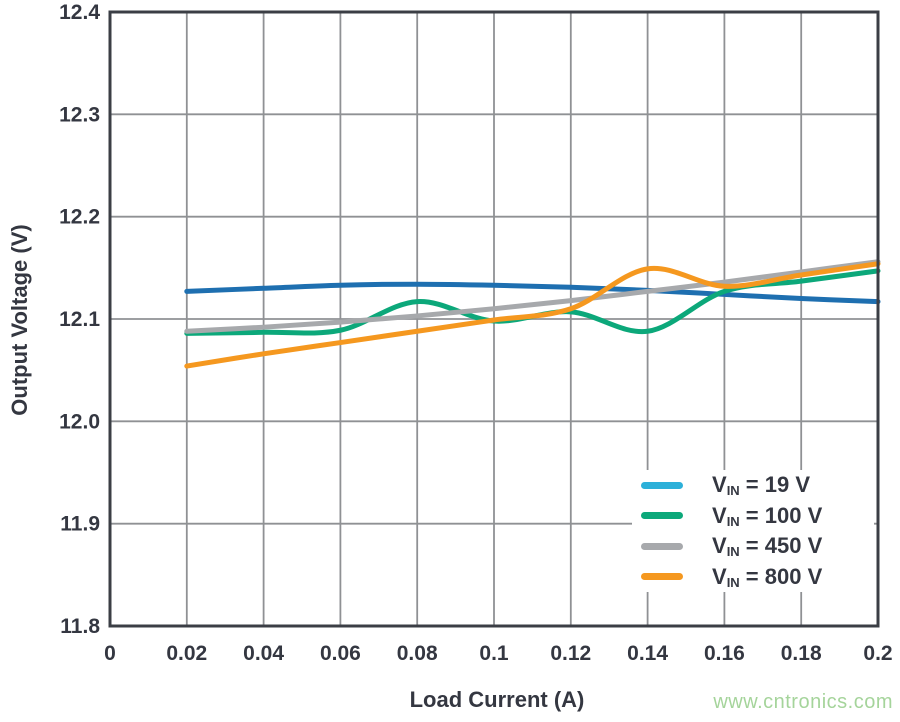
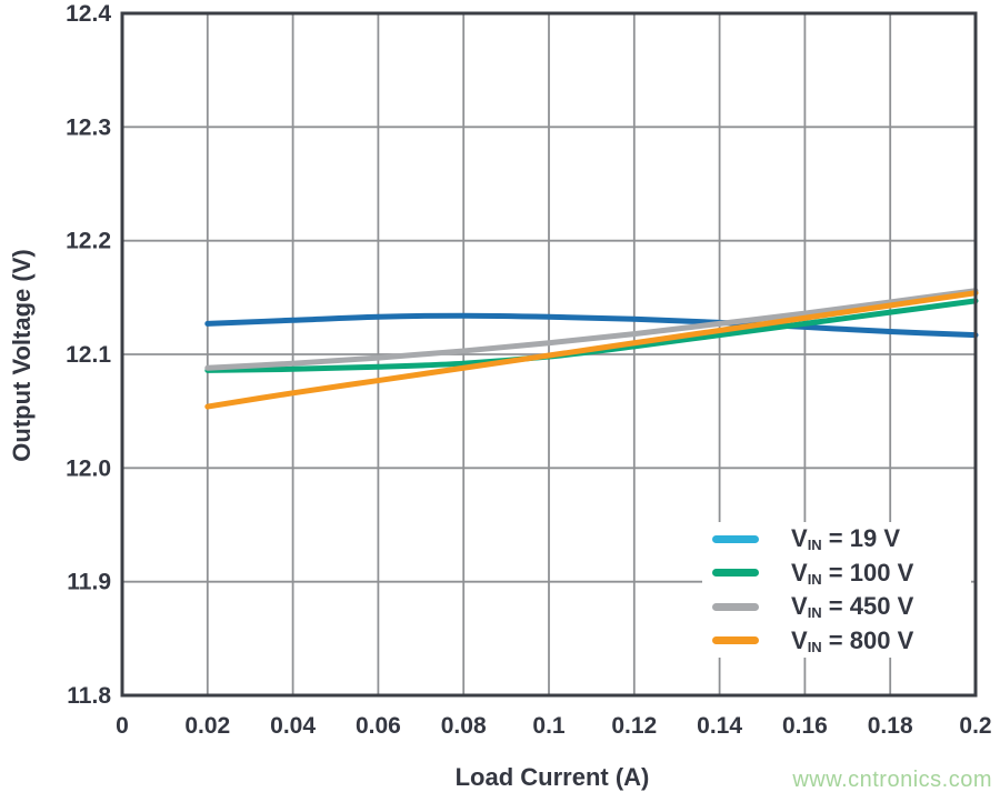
VIN = 100 V/0.08: 12.117 -> 12.092
VIN = 100 V/0.14: 12.088 -> 12.117
VIN = 800 V/0.14: 12.149 -> 12.121
